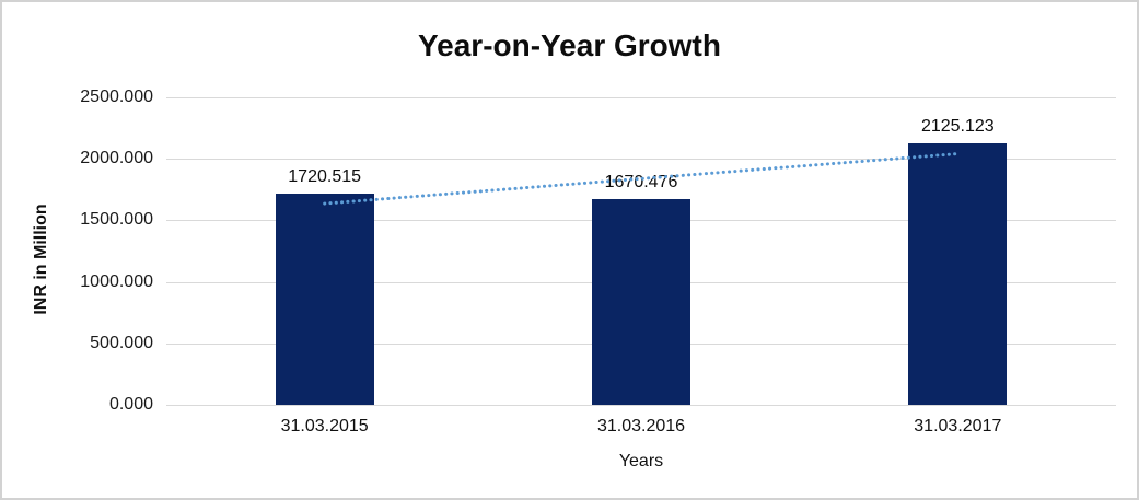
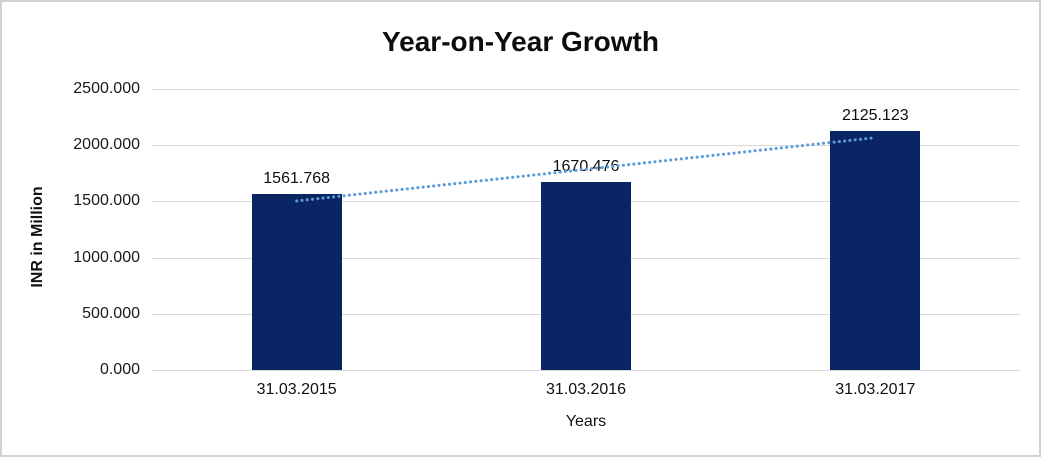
31.03.2015: 1720.515 -> 1561.768
